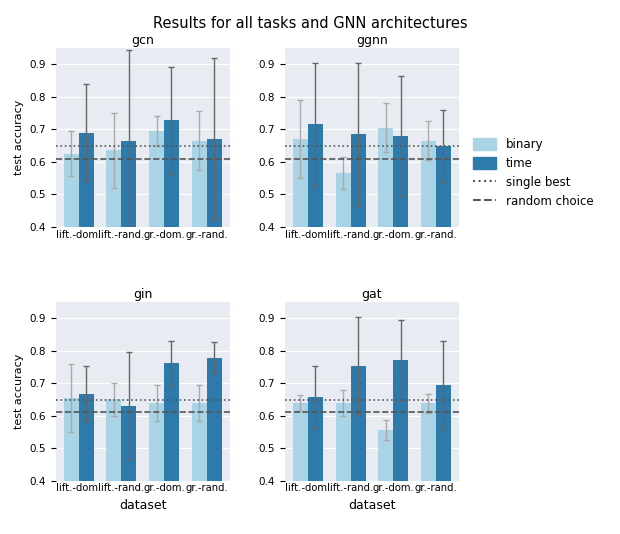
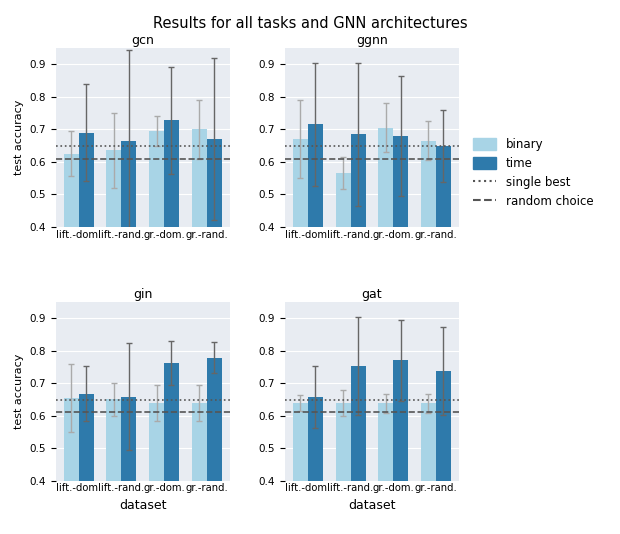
gcn/binary/gr.-rand.: 0.665 -> 0.700
gin/time/lift.-rand.: 0.630 -> 0.658
gat/binary/gr.-dom.: 0.555 -> 0.638
gat/time/gr.-rand.: 0.695 -> 0.738
